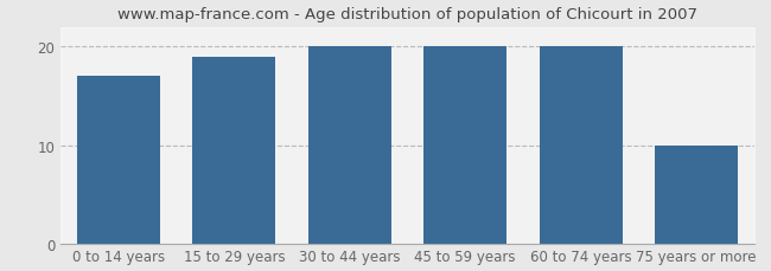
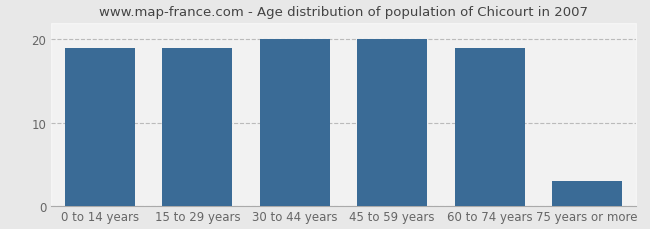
0 to 14 years: 17 -> 19
60 to 74 years: 20 -> 19
75 years or more: 10 -> 3
